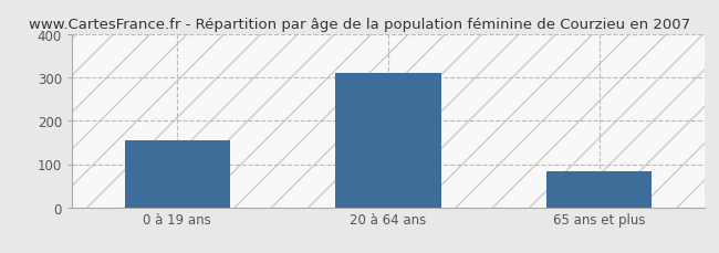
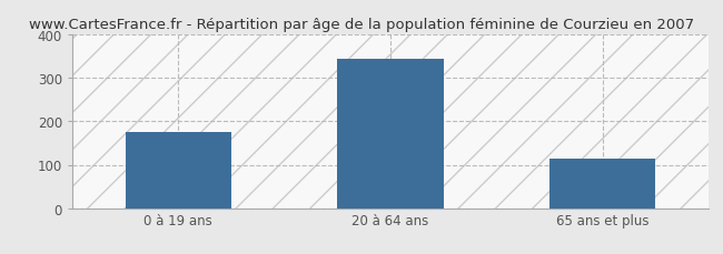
0 à 19 ans: 155 -> 175
20 à 64 ans: 312 -> 345
65 ans et plus: 83 -> 115
